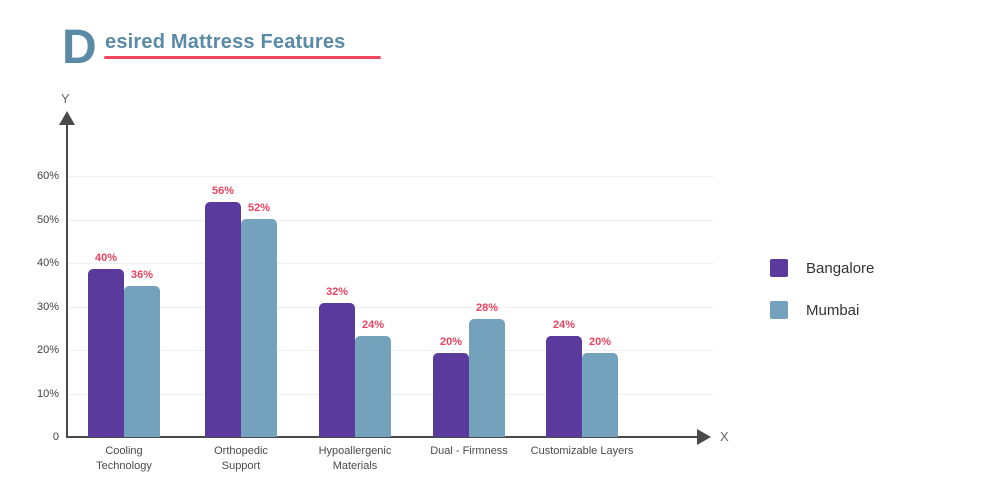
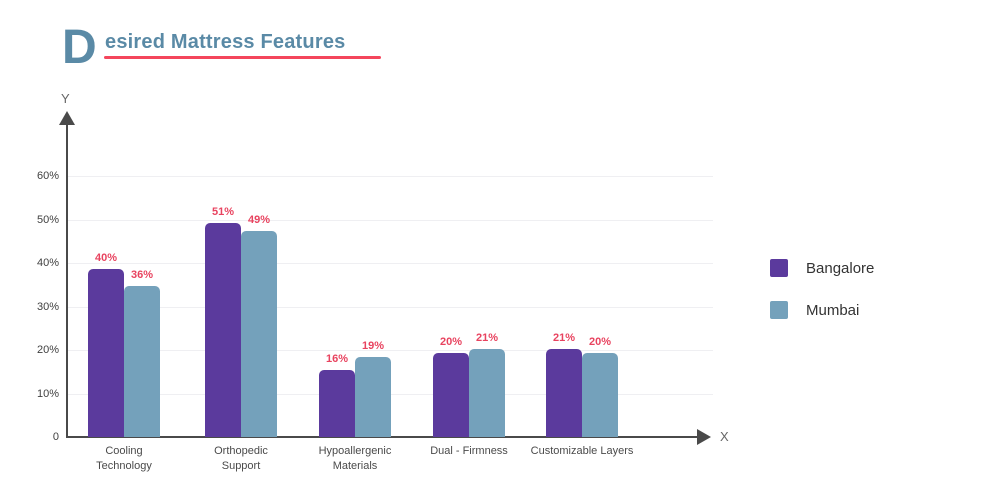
Bangalore/Orthopedic Support: 56% -> 51%
Mumbai/Orthopedic Support: 52% -> 49%
Bangalore/Hypoallergenic Materials: 32% -> 16%
Mumbai/Hypoallergenic Materials: 24% -> 19%
Mumbai/Dual - Firmness: 28% -> 21%
Bangalore/Customizable Layers: 24% -> 21%
